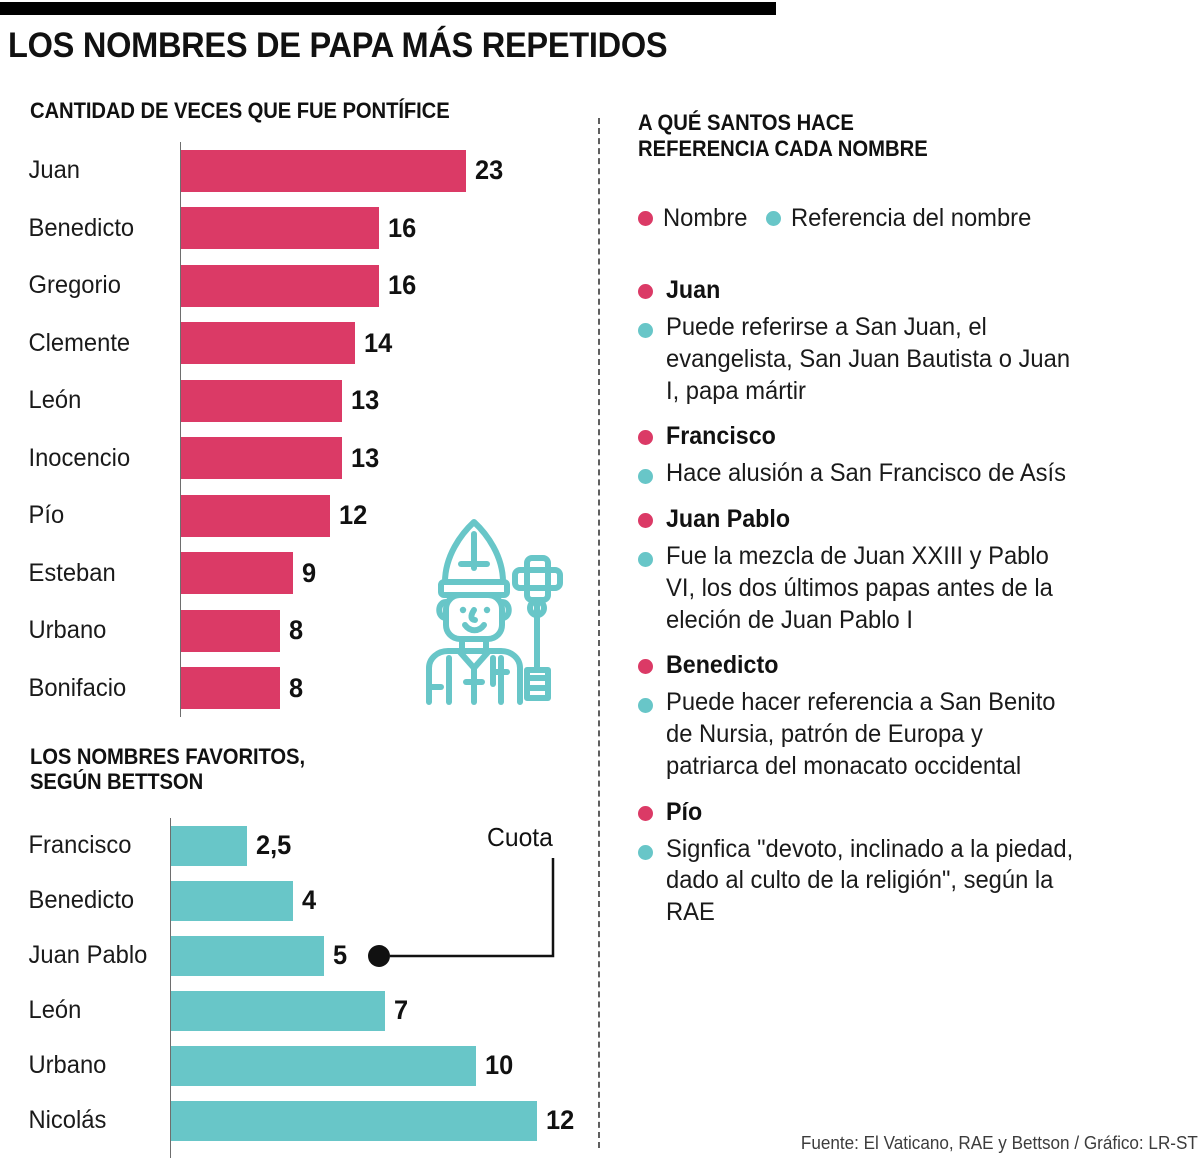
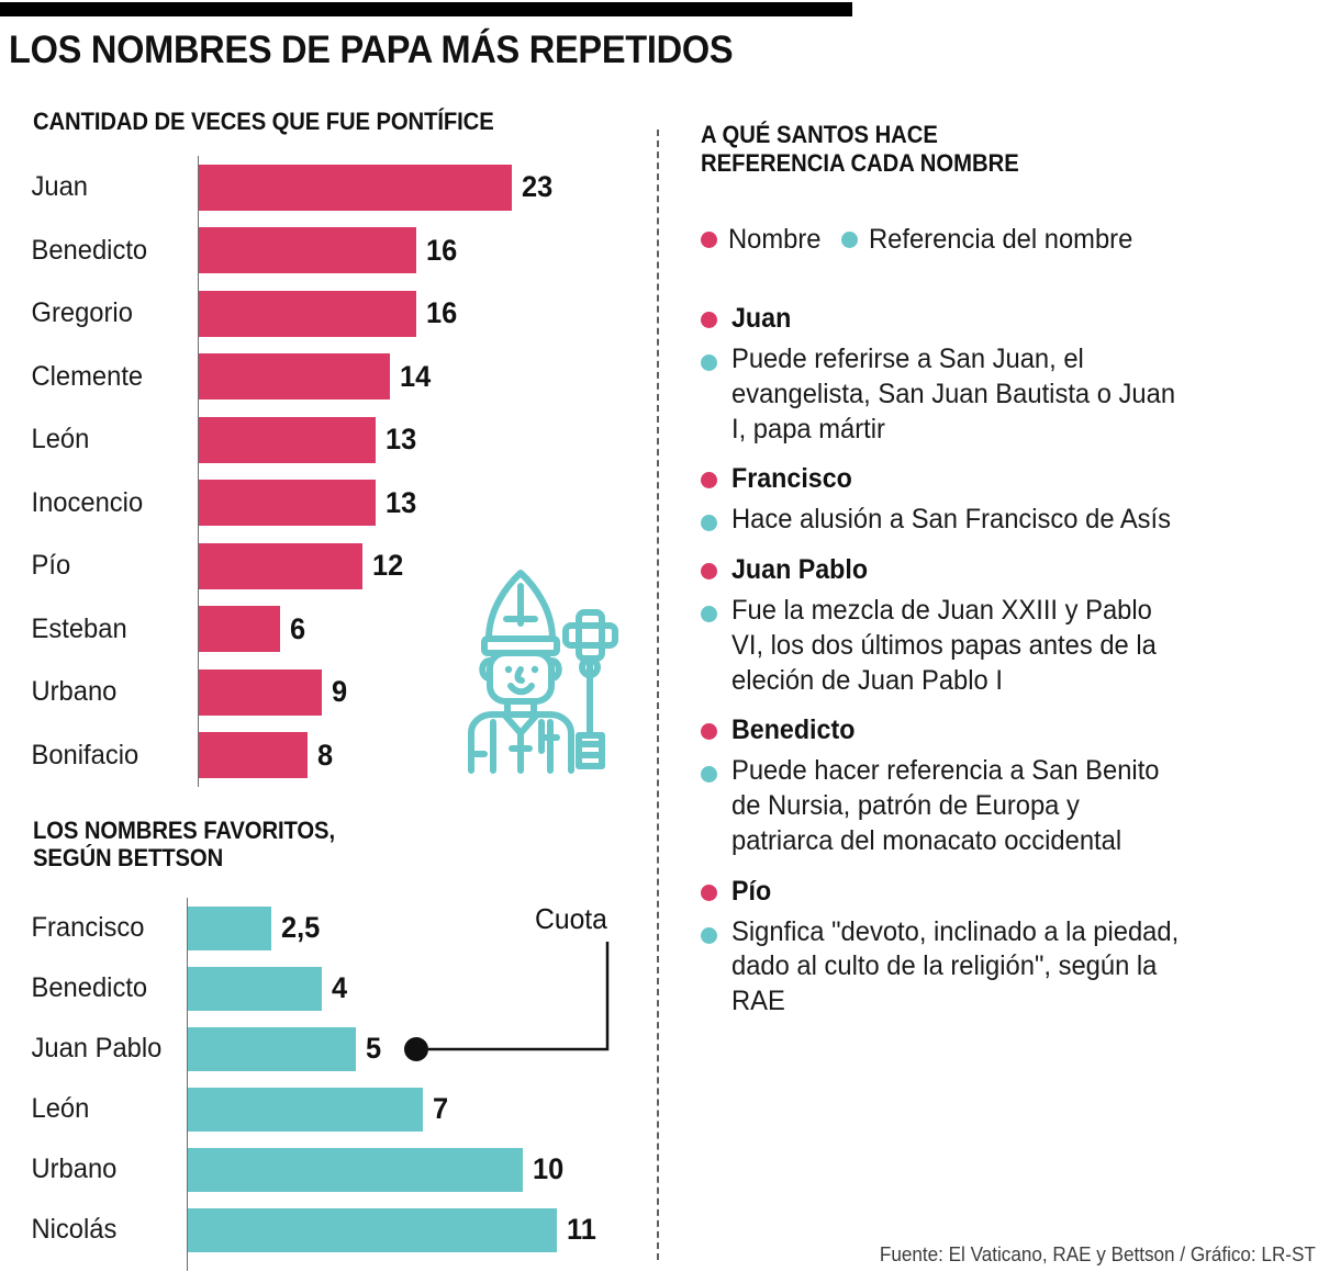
CANTIDAD DE VECES QUE FUE PONTÍFICE/Esteban: 9 -> 6
CANTIDAD DE VECES QUE FUE PONTÍFICE/Urbano: 8 -> 9
LOS NOMBRES FAVORITOS, SEGÚN BETTSON/Nicolás: 12 -> 11
